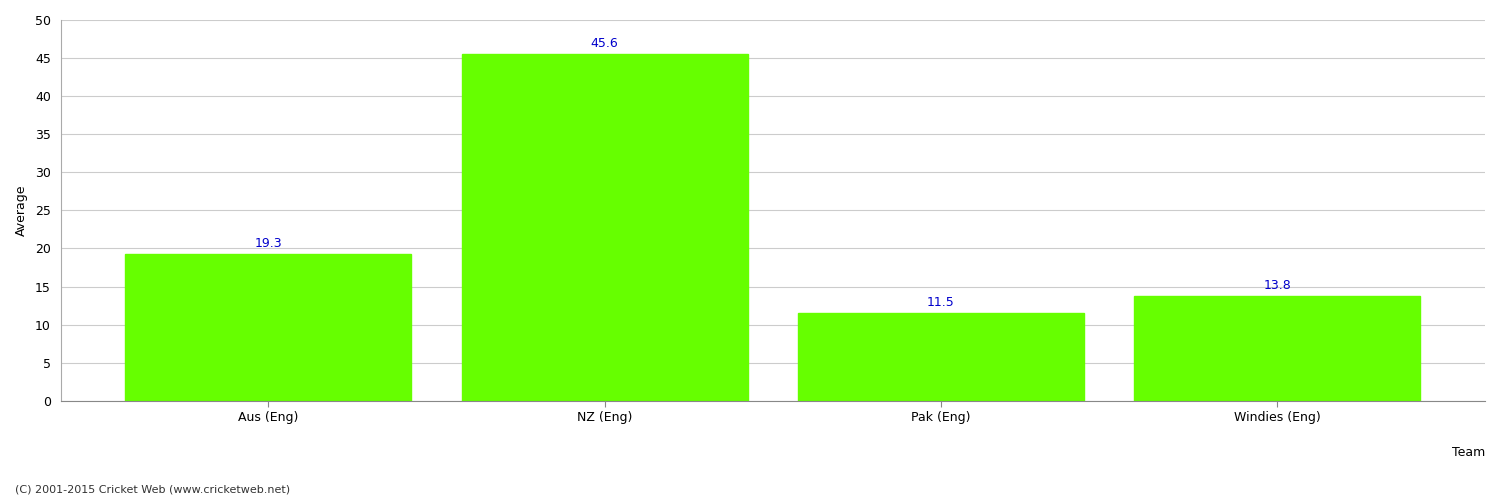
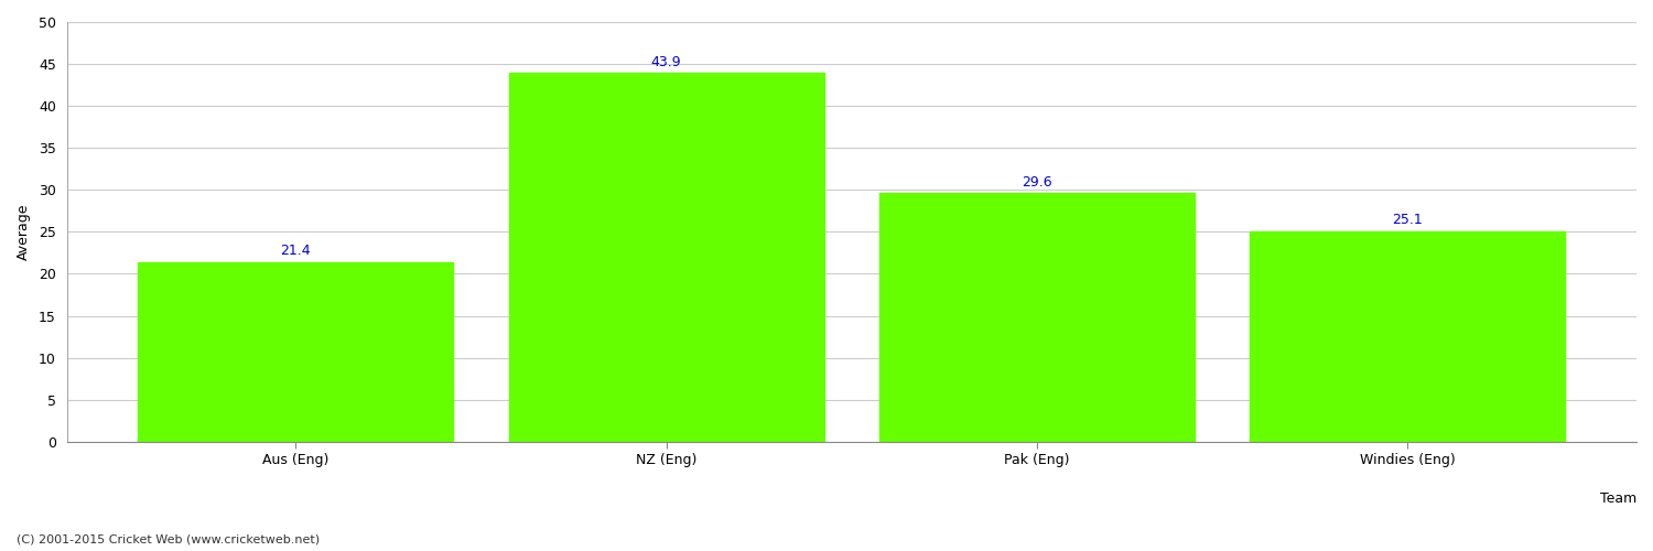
Aus (Eng): 19.3 -> 21.4
NZ (Eng): 45.6 -> 43.9
Pak (Eng): 11.5 -> 29.6
Windies (Eng): 13.8 -> 25.1
